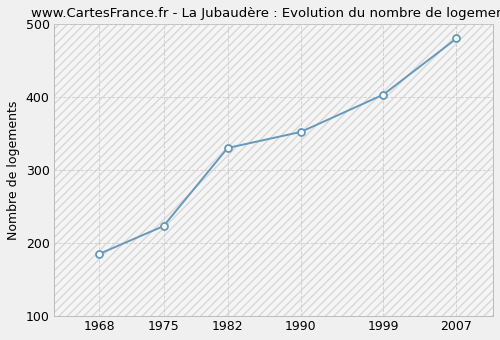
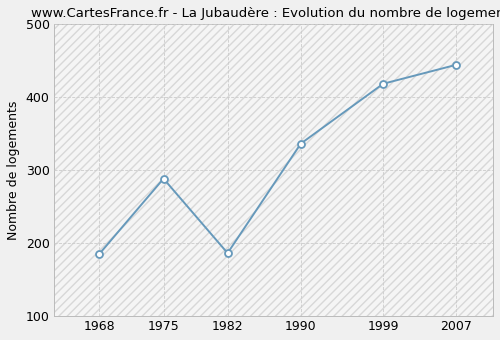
1975: 223 -> 288
1982: 330 -> 186
1990: 352 -> 336
1999: 403 -> 418
2007: 480 -> 444
